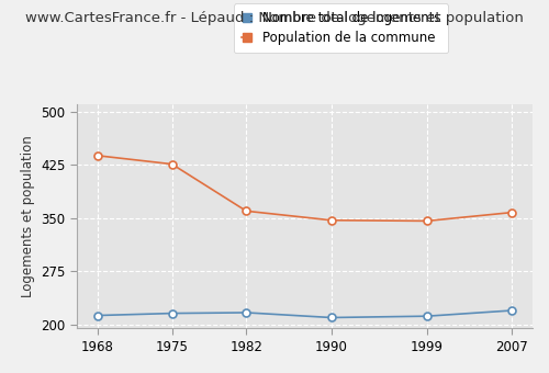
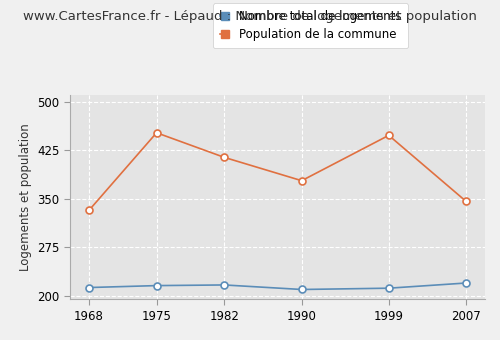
Population de la commune/1968: 438 -> 332
Population de la commune/1975: 426 -> 452
Population de la commune/1982: 360 -> 414
Population de la commune/1990: 347 -> 378
Population de la commune/1999: 346 -> 448
Population de la commune/2007: 358 -> 346
